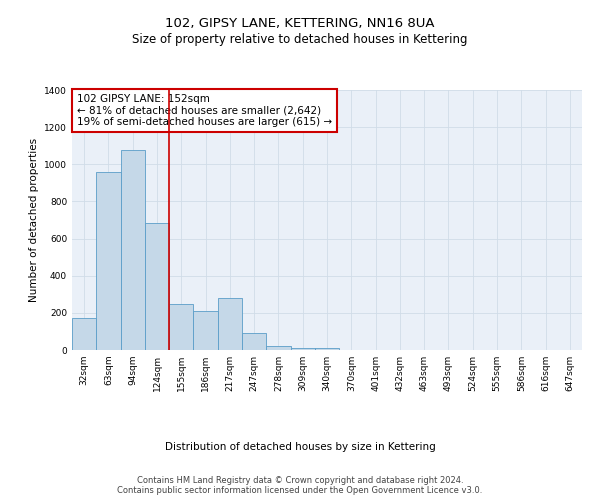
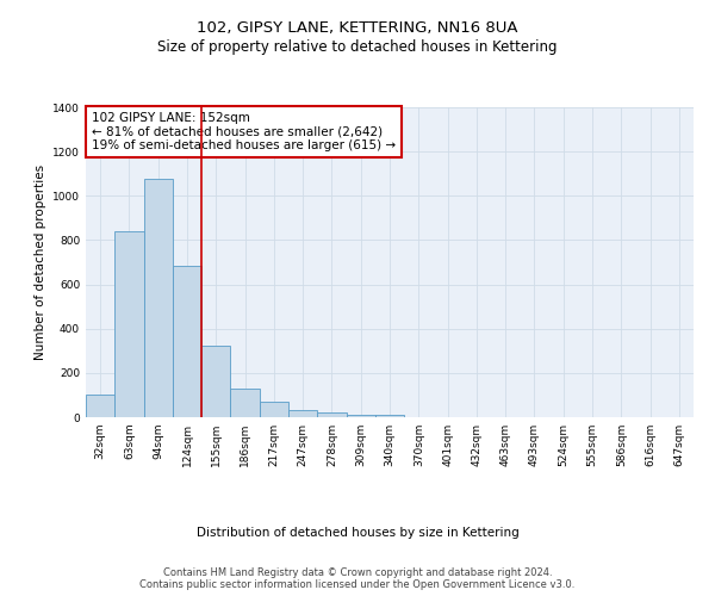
32sqm: 170 -> 100
63sqm: 960 -> 840
155sqm: 250 -> 320
186sqm: 210 -> 130
217sqm: 280 -> 70
247sqm: 90 -> 30
